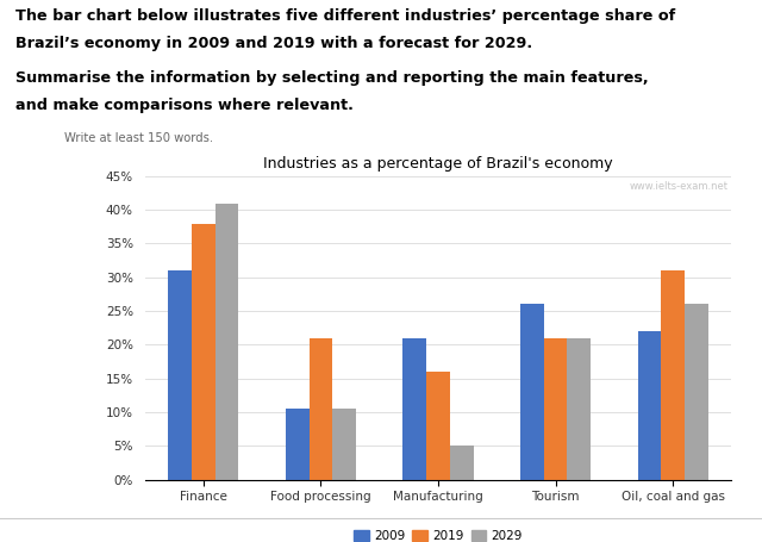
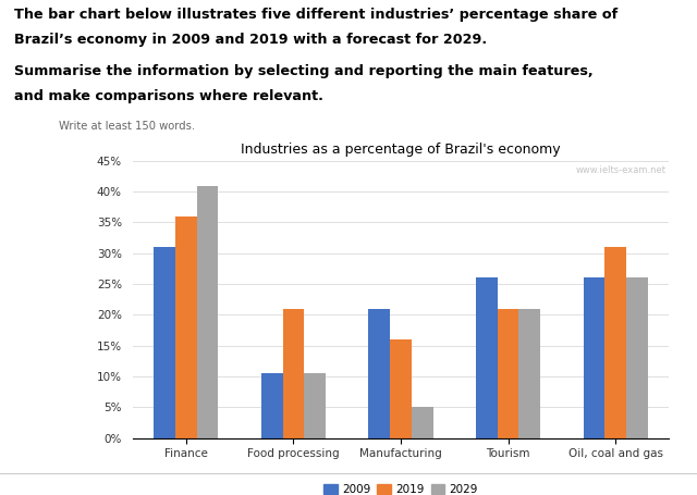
2019/Finance: 38% -> 36%
2009/Oil, coal and gas: 22.0% -> 26.0%
